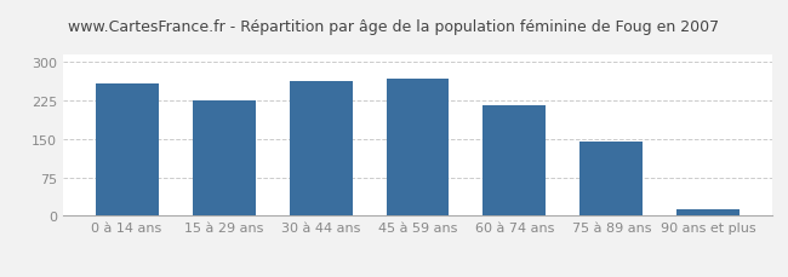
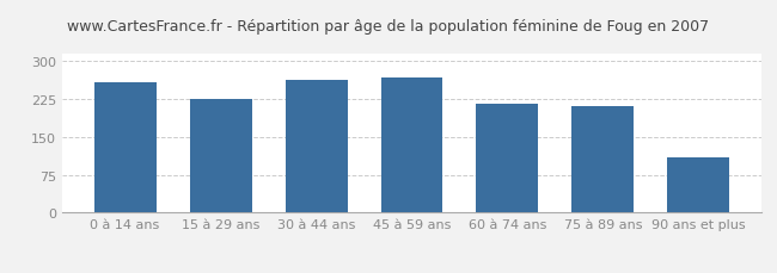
75 à 89 ans: 144 -> 210
90 ans et plus: 13 -> 110
